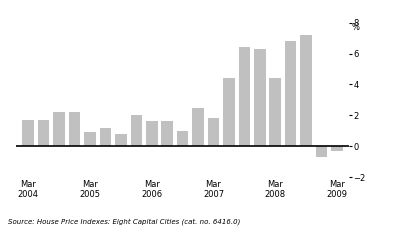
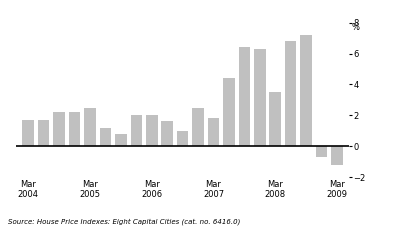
Mar 2005: 0.9 -> 2.5
Mar 2006: 1.6 -> 2.0
Mar 2008: 4.4 -> 3.5
Mar 2009: -0.3 -> -1.2
